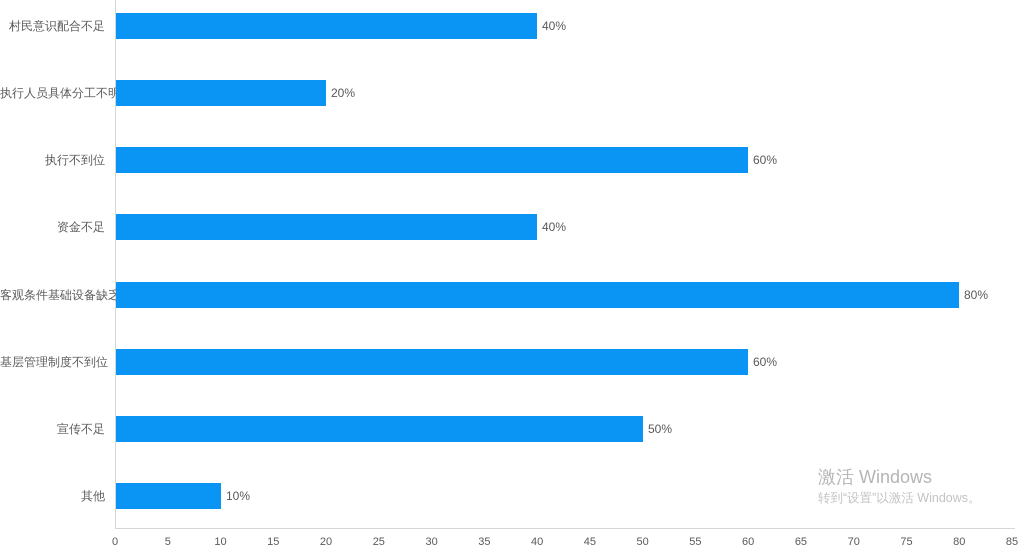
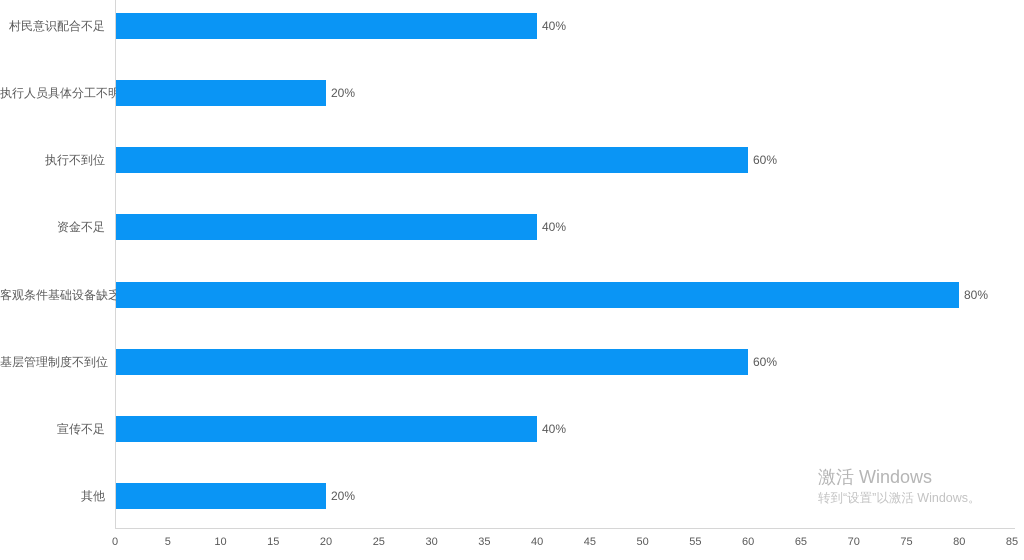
宣传不足: 50% -> 40%
其他: 10% -> 20%
